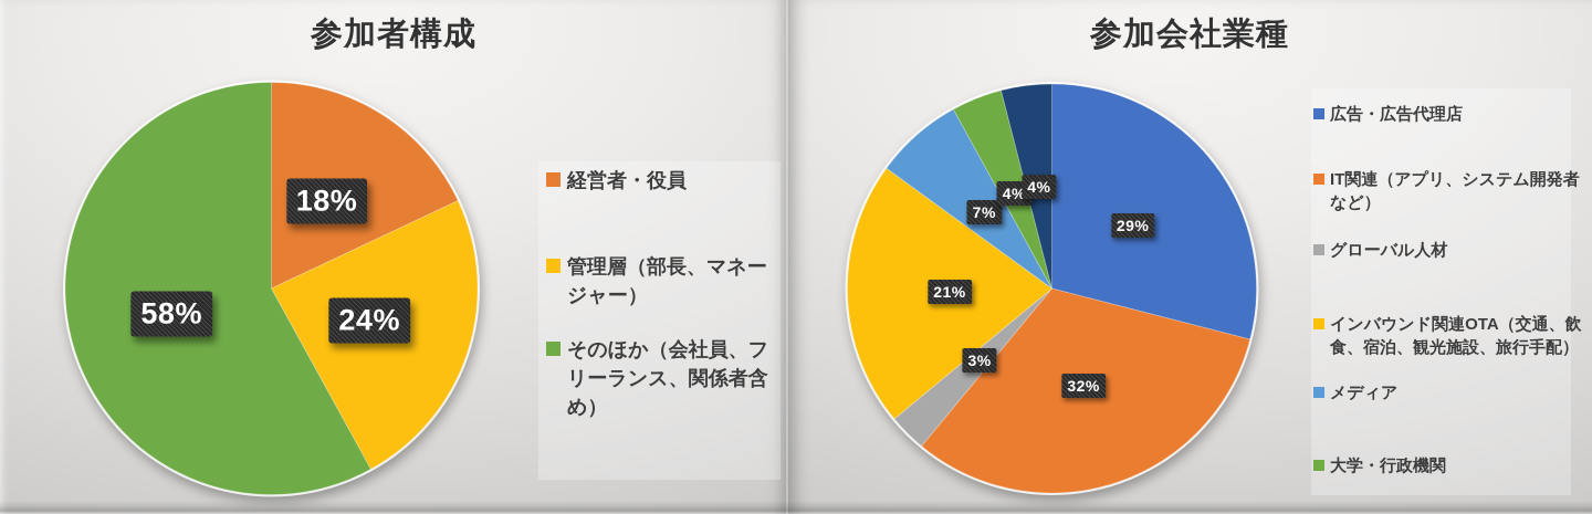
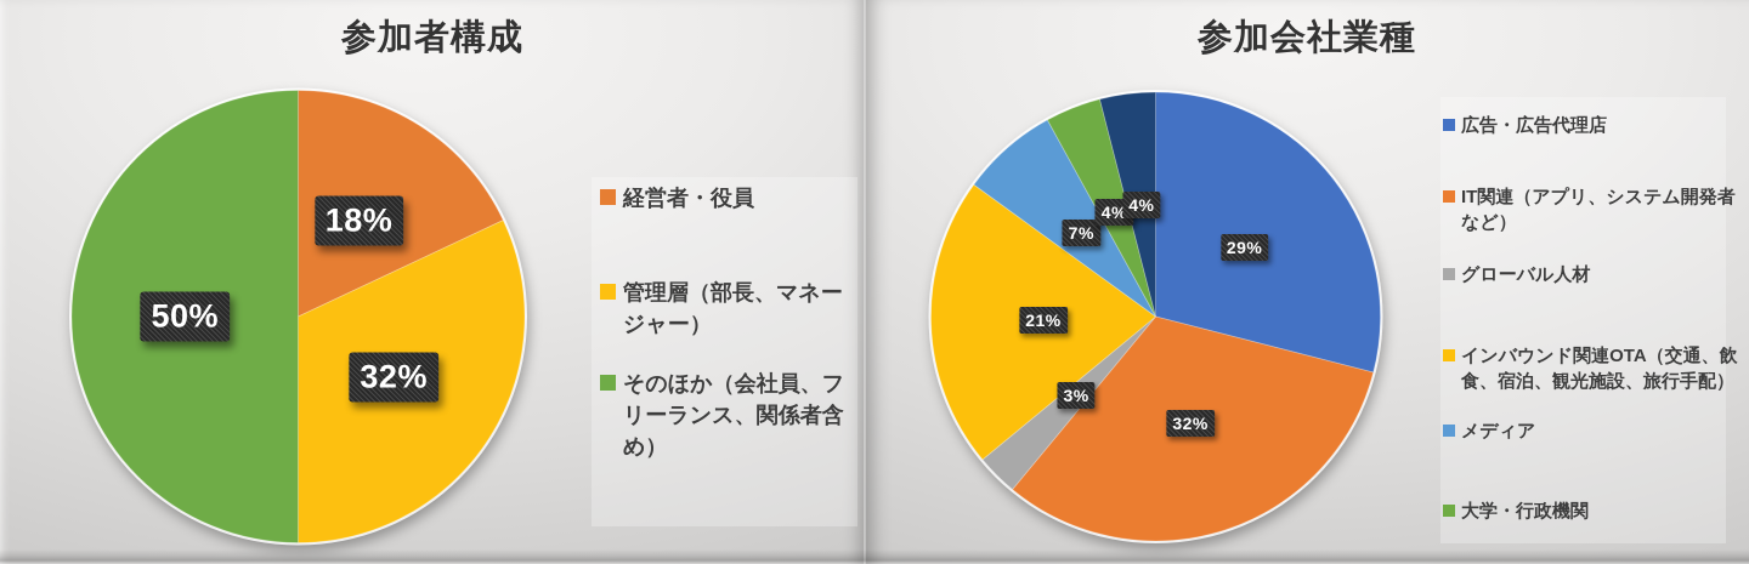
参加者構成/管理層（部長、マネージャー）: 24% -> 32%
参加者構成/そのほか（会社員、フリーランス、関係者含め）: 58% -> 50%
